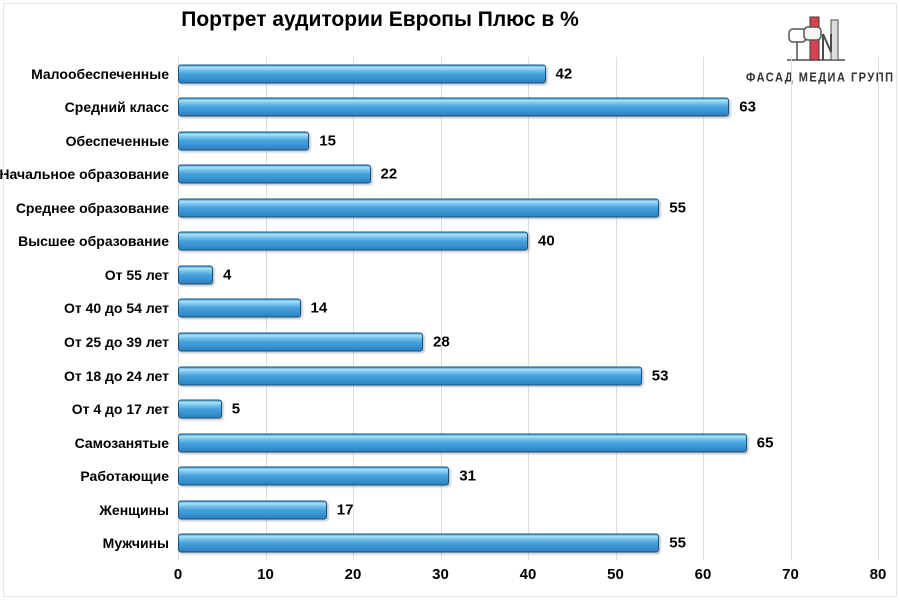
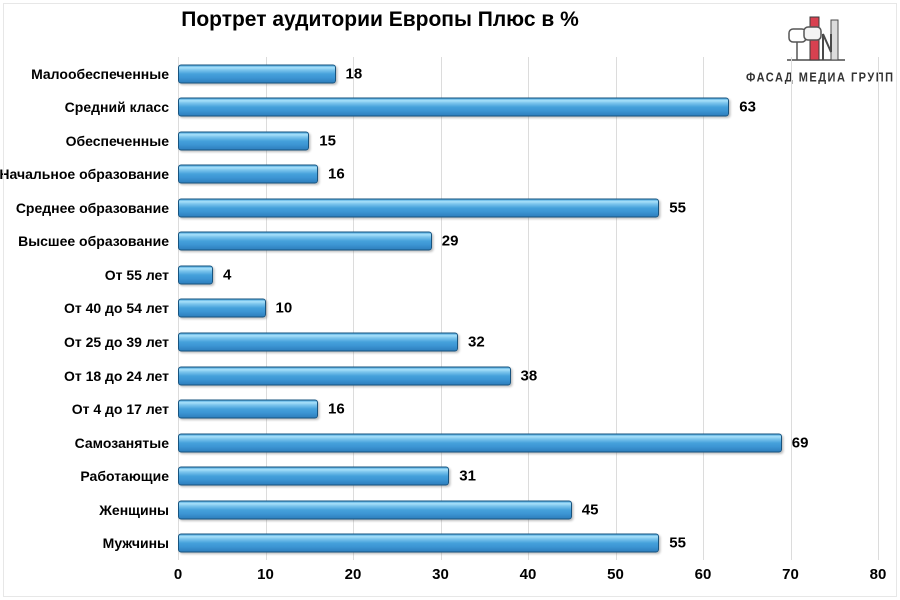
Малообеспеченные: 42 -> 18
Начальное образование: 22 -> 16
Высшее образование: 40 -> 29
От 40 до 54 лет: 14 -> 10
От 25 до 39 лет: 28 -> 32
От 18 до 24 лет: 53 -> 38
От 4 до 17 лет: 5 -> 16
Самозанятые: 65 -> 69
Женщины: 17 -> 45
